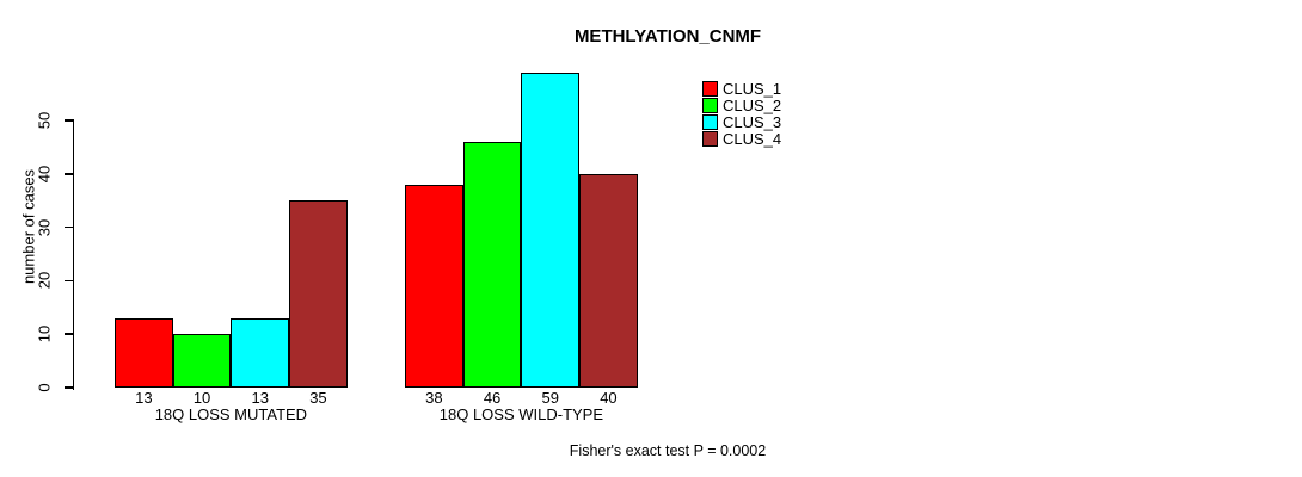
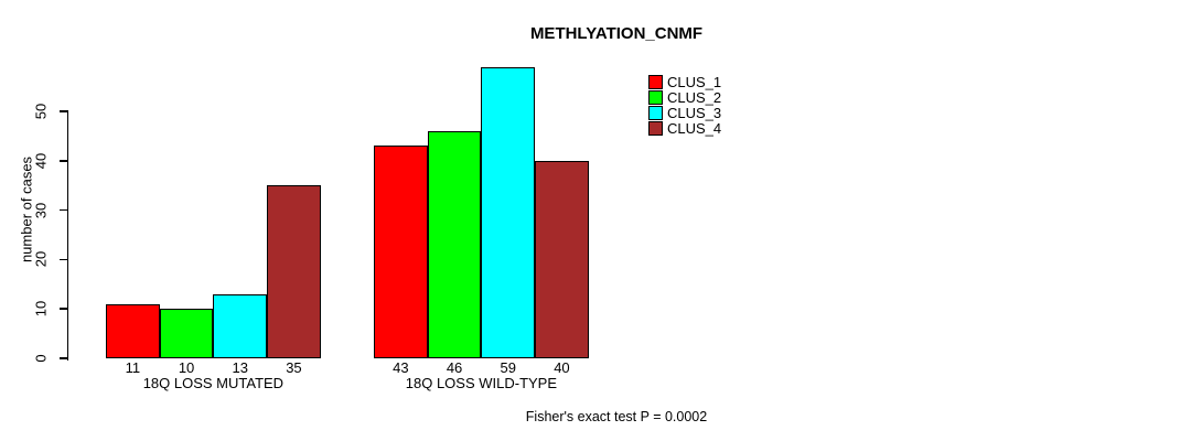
CLUS_1/18Q LOSS MUTATED: 13 -> 11
CLUS_1/18Q LOSS WILD-TYPE: 38 -> 43
